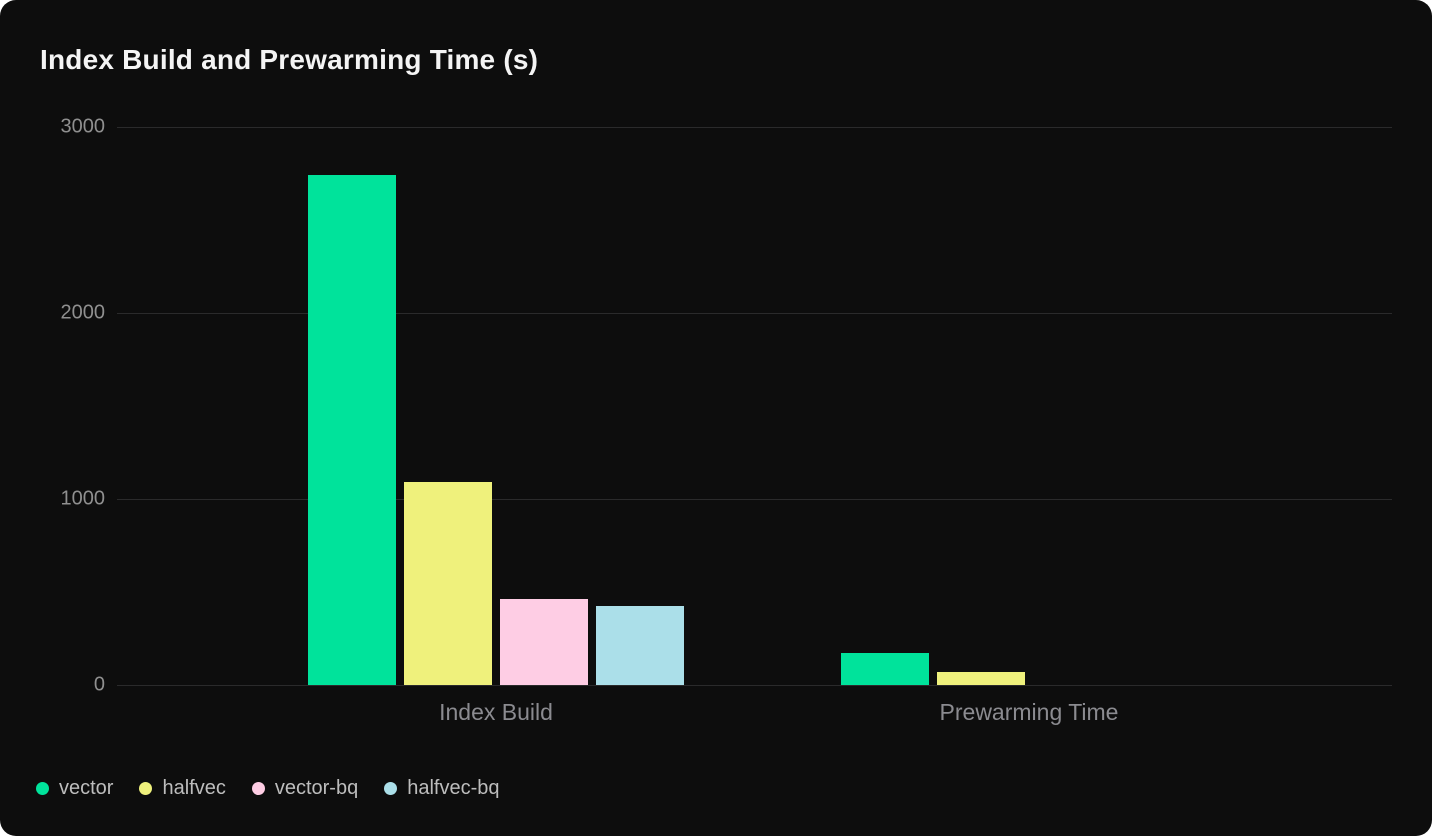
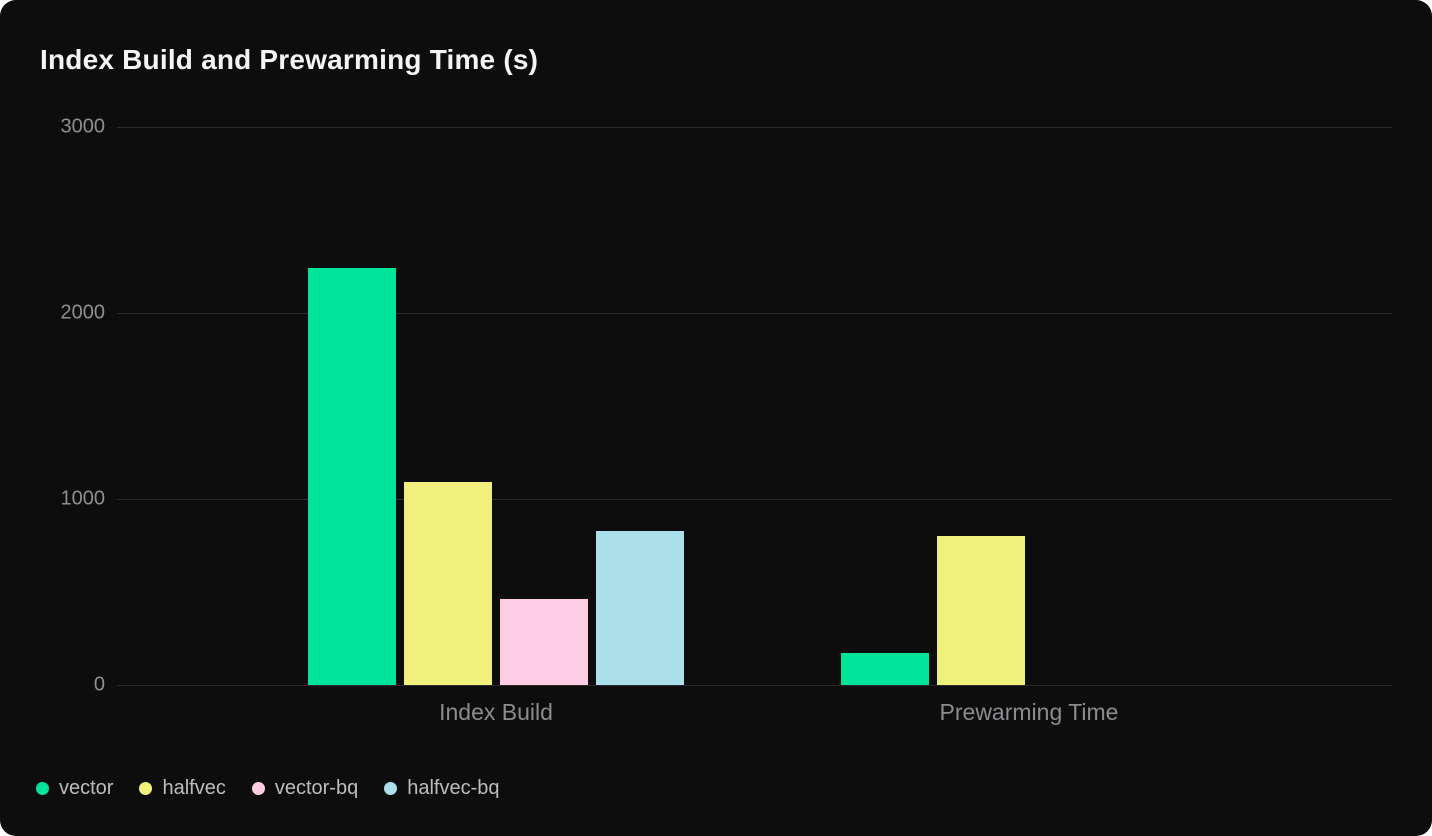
vector/Index Build: 2740 -> 2240
halfvec-bq/Index Build: 420 -> 830
halfvec/Prewarming Time: 70 -> 800
